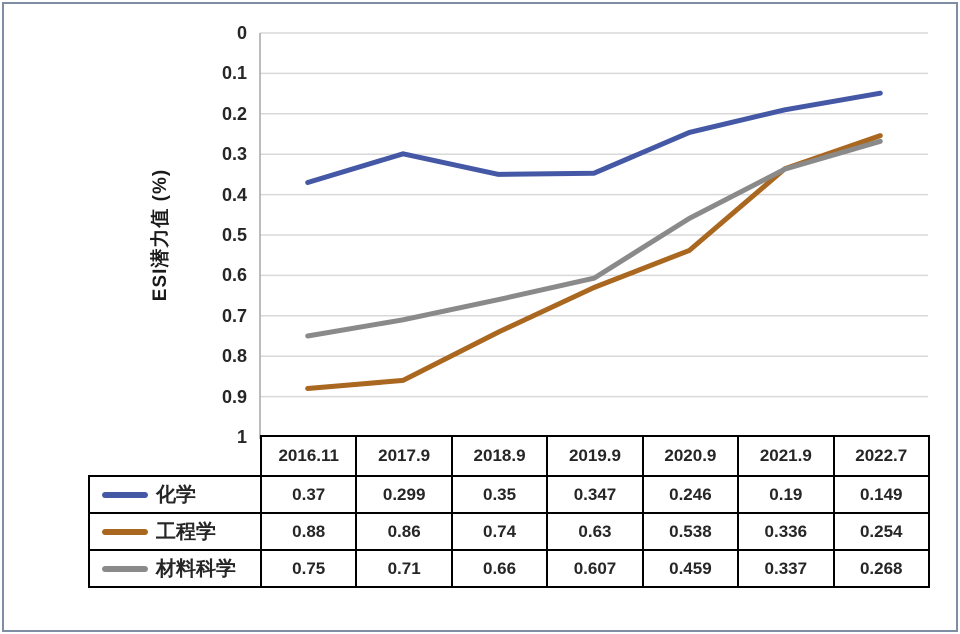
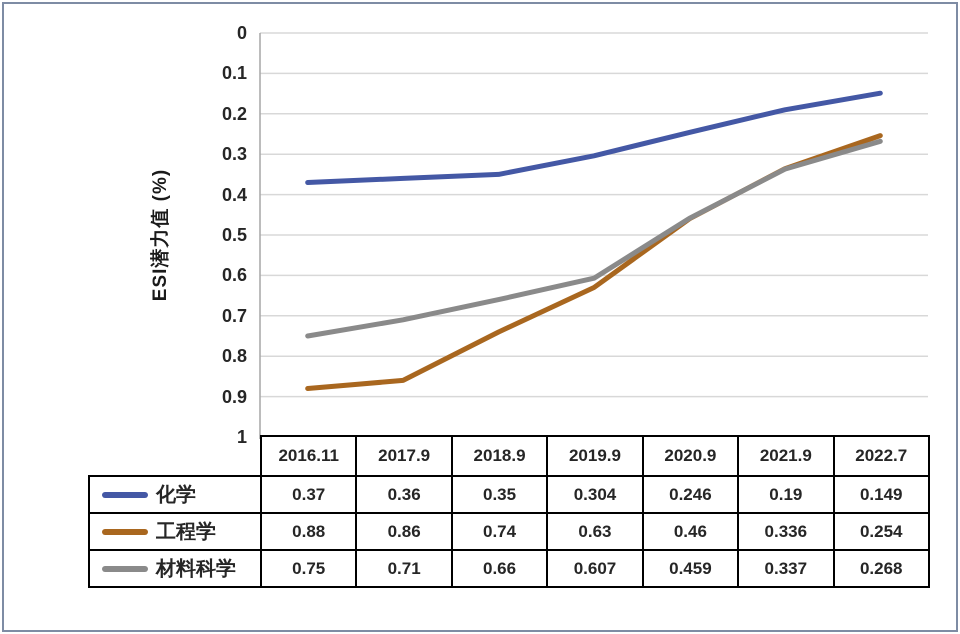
化学/2017.9: 0.299 -> 0.36
化学/2019.9: 0.347 -> 0.304
工程学/2020.9: 0.538 -> 0.46
